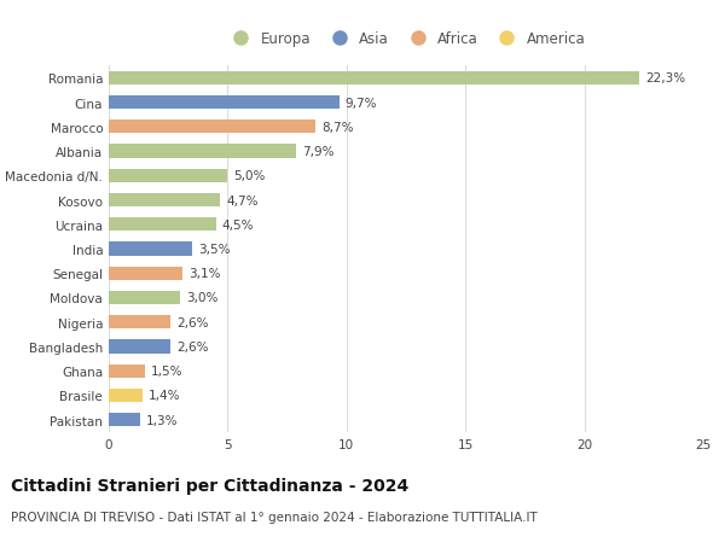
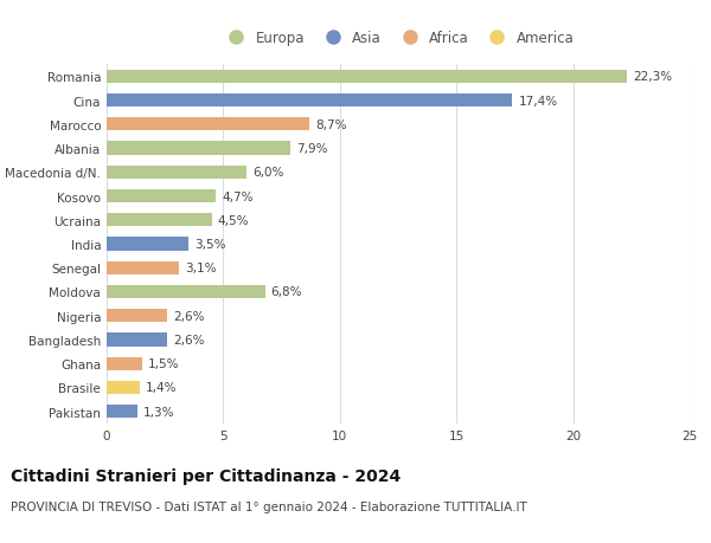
Cina: 9,7% -> 17,4%
Macedonia d/N.: 5,0% -> 6,0%
Moldova: 3,0% -> 6,8%
